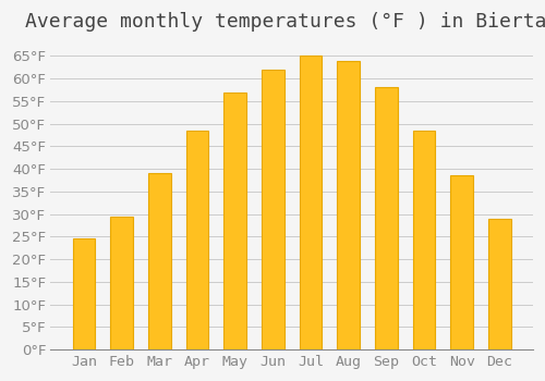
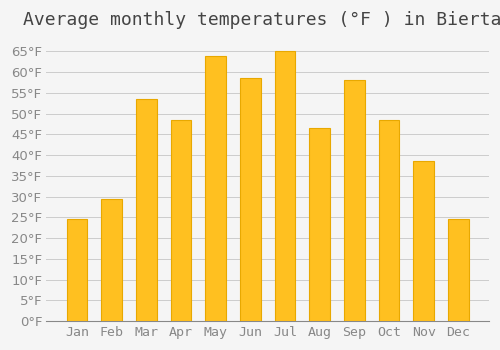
Mar: 39.0°F -> 53.5°F
May: 57.0°F -> 64.0°F
Jun: 62.0°F -> 58.5°F
Aug: 64.0°F -> 46.5°F
Dec: 29.0°F -> 24.5°F
